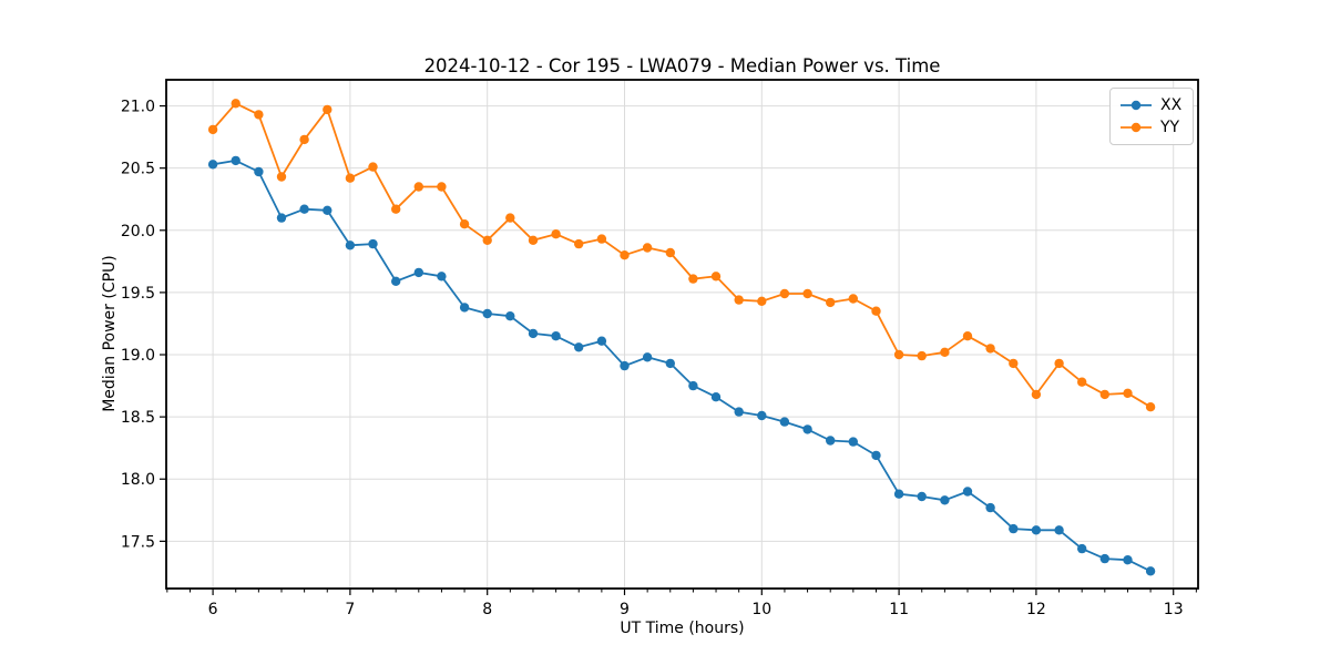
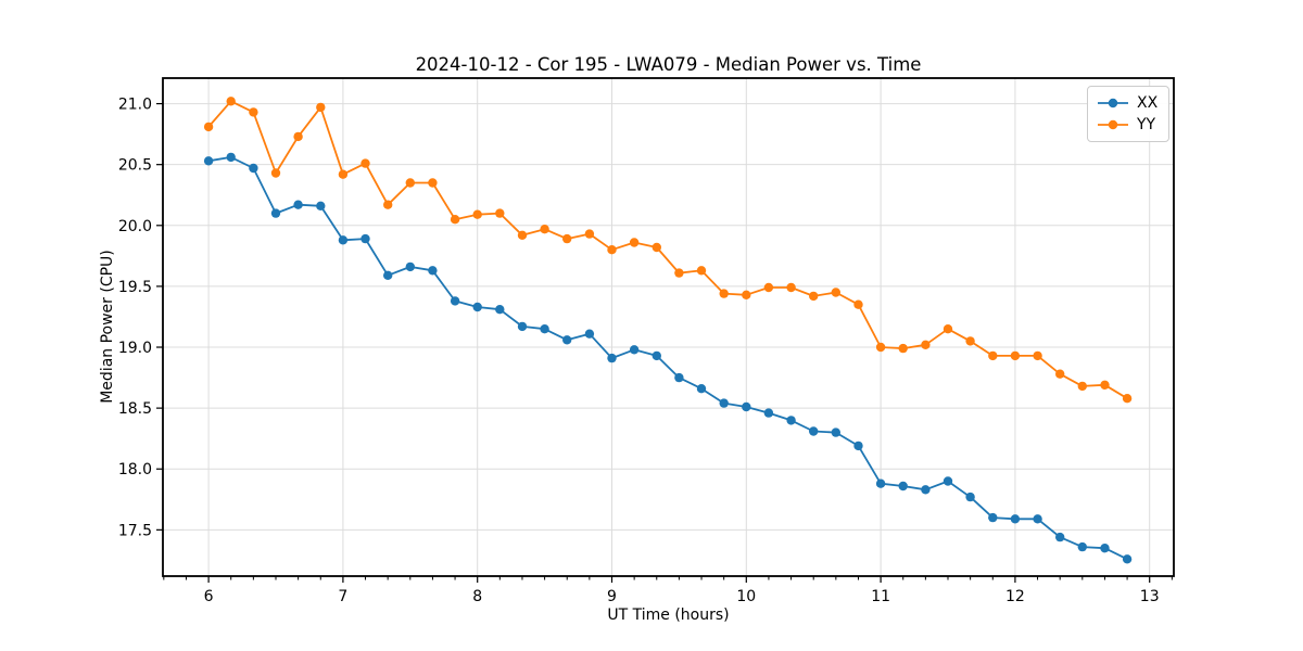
YY/8: 19.92 -> 20.09
YY/12: 18.68 -> 18.93
